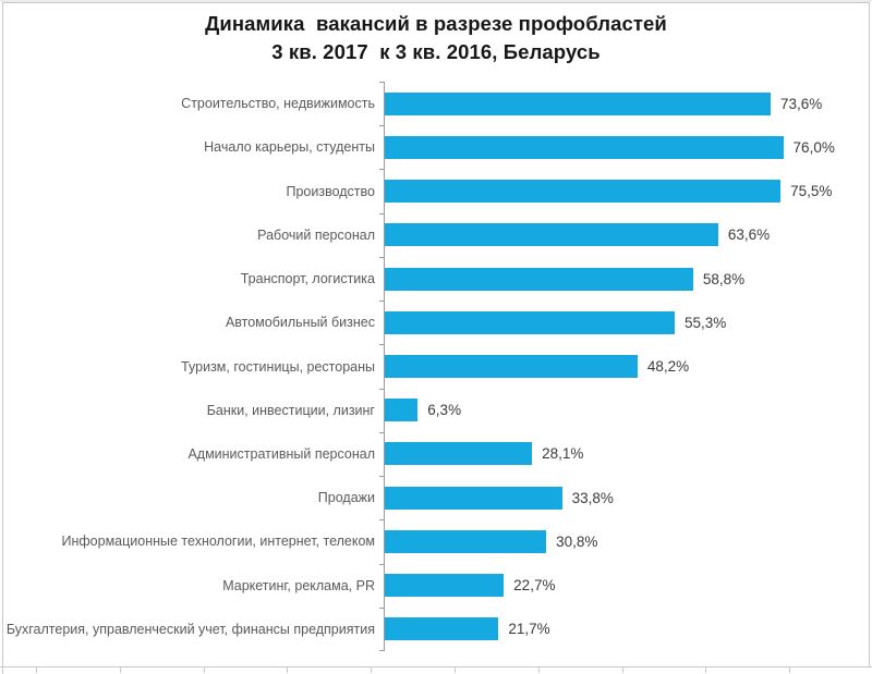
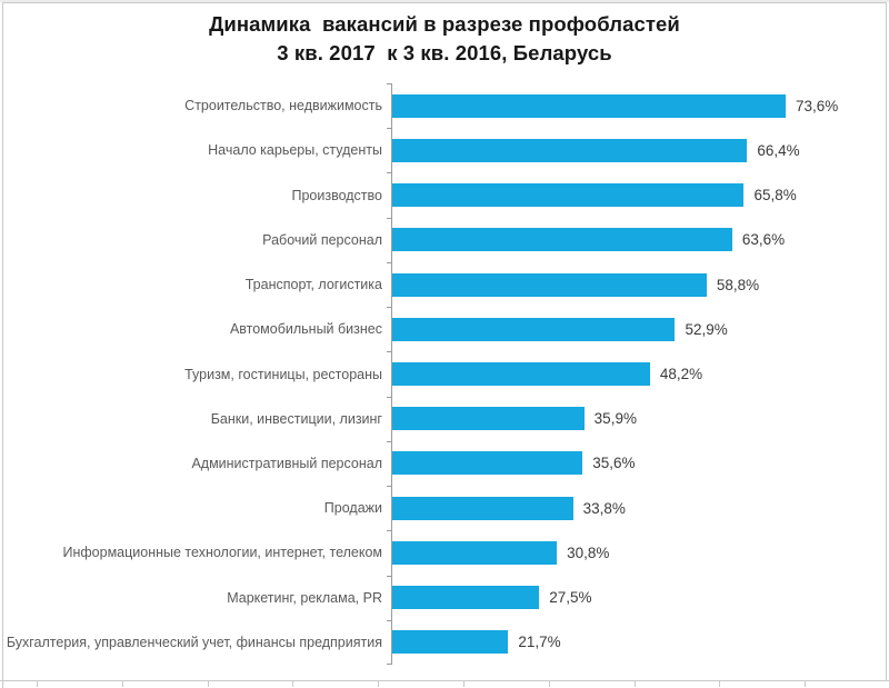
Начало карьеры, студенты: 76,0% -> 66,4%
Производство: 75,5% -> 65,8%
Автомобильный бизнес: 55,3% -> 52,9%
Банки, инвестиции, лизинг: 6,3% -> 35,9%
Административный персонал: 28,1% -> 35,6%
Маркетинг, реклама, PR: 22,7% -> 27,5%
